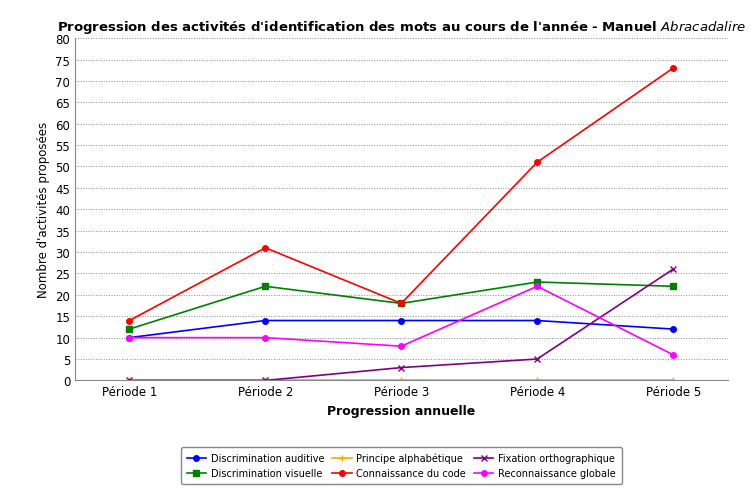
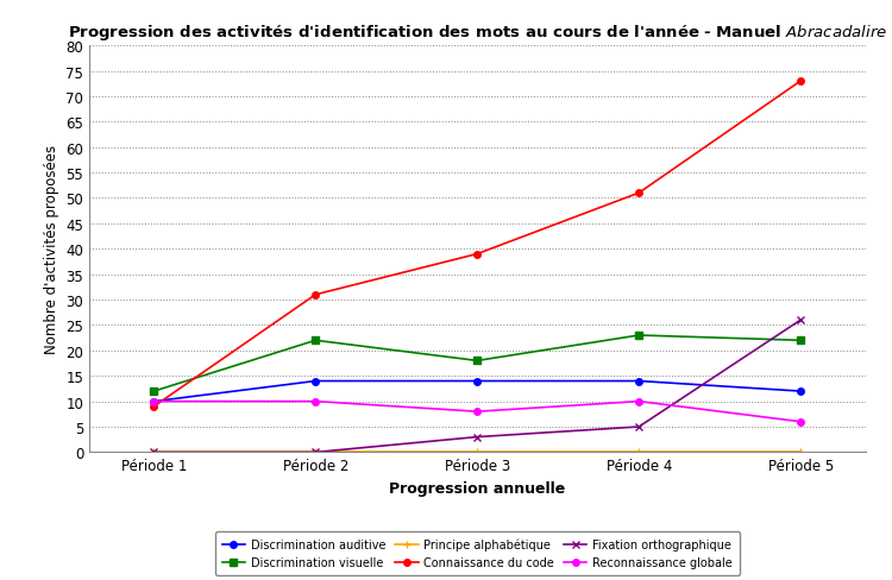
Connaissance du code/Période 1: 14 -> 9
Connaissance du code/Période 3: 18 -> 39
Reconnaissance globale/Période 4: 22 -> 10
